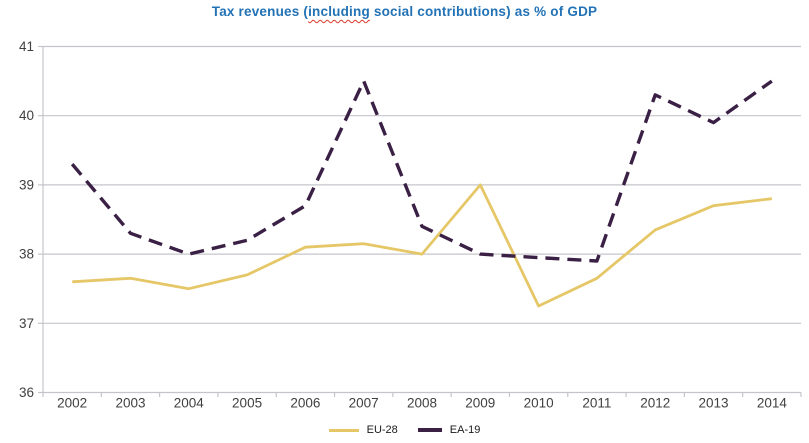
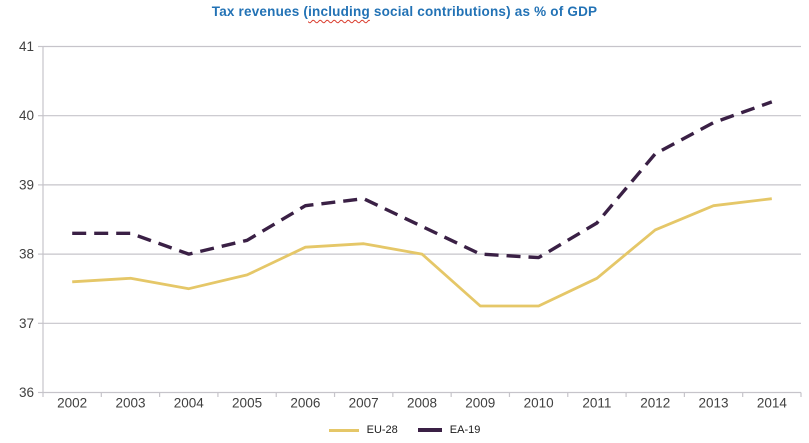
EA-19/2002: 39.3 -> 38.3
EA-19/2007: 40.5 -> 38.8
EU-28/2009: 39.0 -> 37.2
EA-19/2011: 37.9 -> 38.5
EA-19/2012: 40.3 -> 39.5
EA-19/2014: 40.5 -> 40.2
